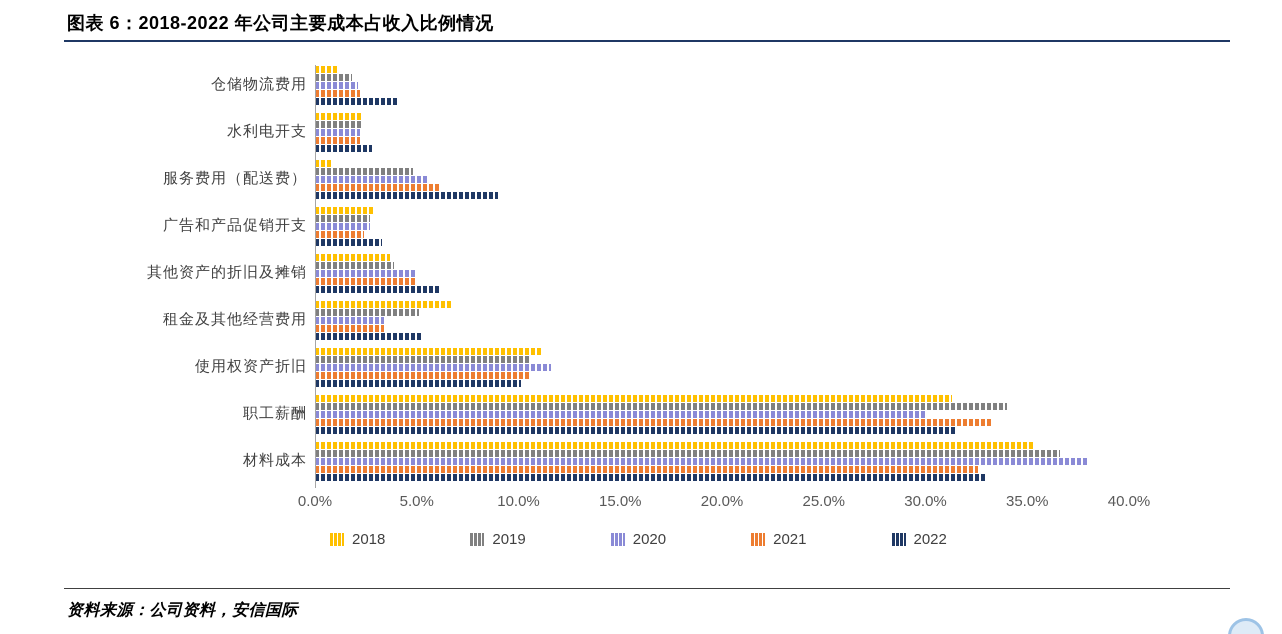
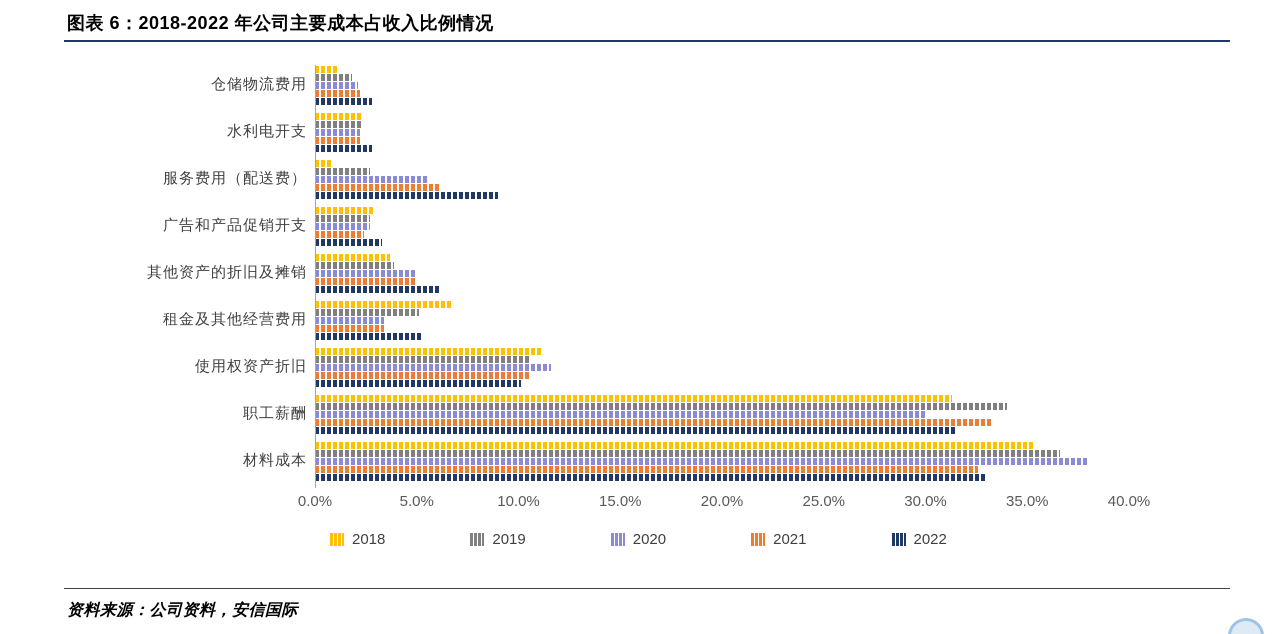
2022/仓储物流费用: 4.1% -> 2.8%
2019/服务费用（配送费）: 4.8% -> 2.7%
